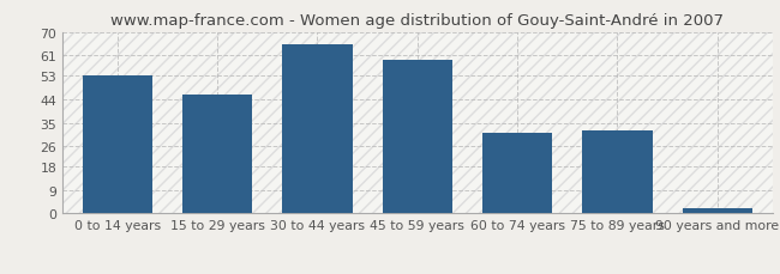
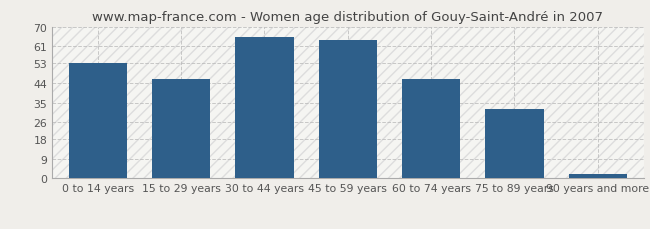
45 to 59 years: 59 -> 64
60 to 74 years: 31 -> 46
